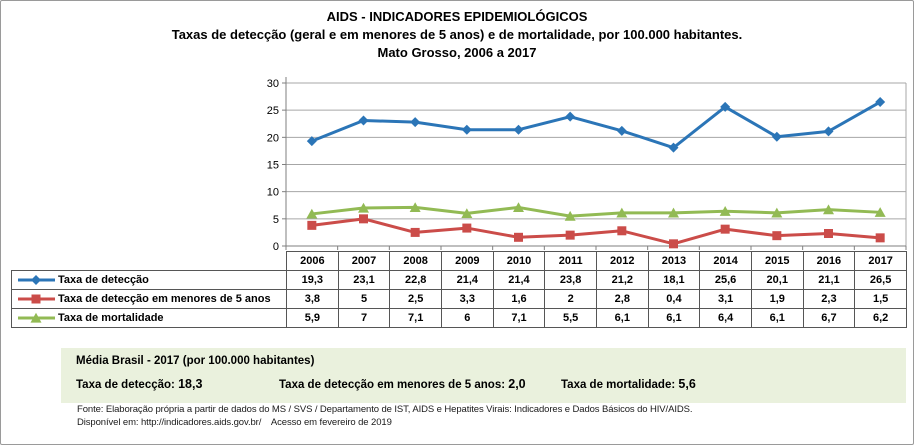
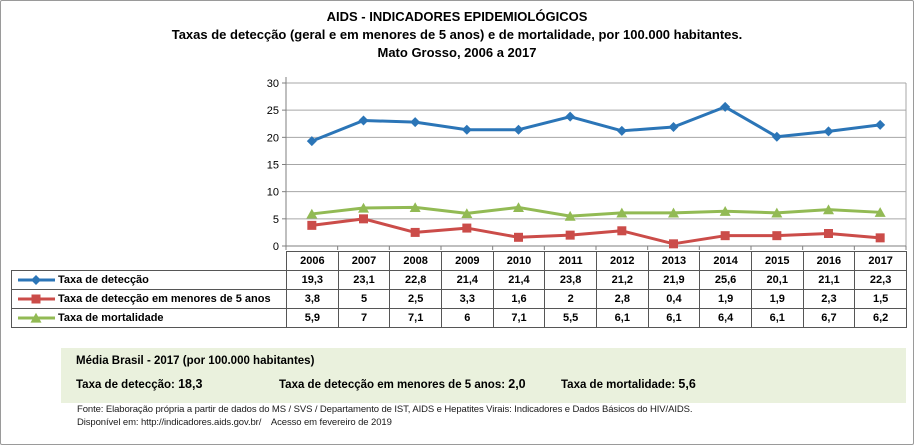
Taxa de detecção/2013: 18,1 -> 21,9
Taxa de detecção em menores de 5 anos/2014: 3,1 -> 1,9
Taxa de detecção/2017: 26,5 -> 22,3
